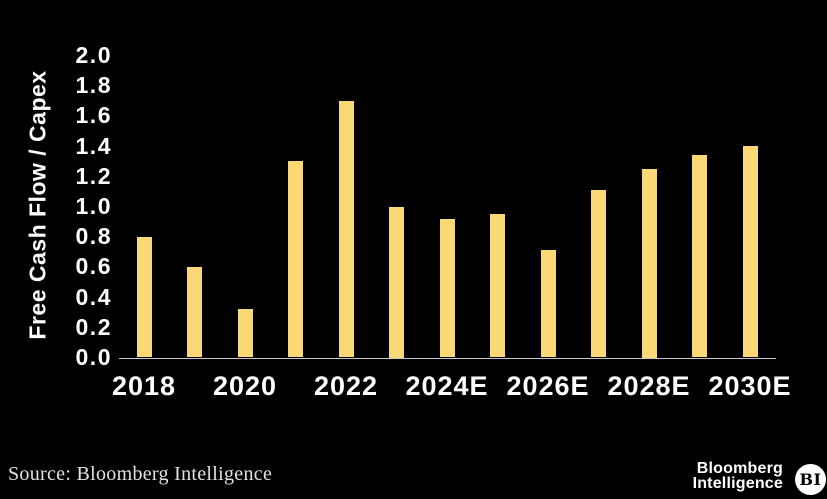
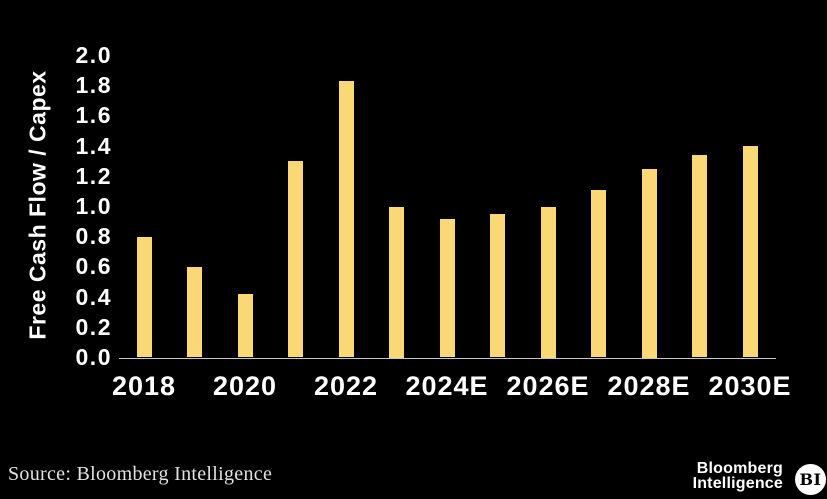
2020: 0.32 -> 0.42
2022: 1.70 -> 1.83
2026E: 0.71 -> 1.00
